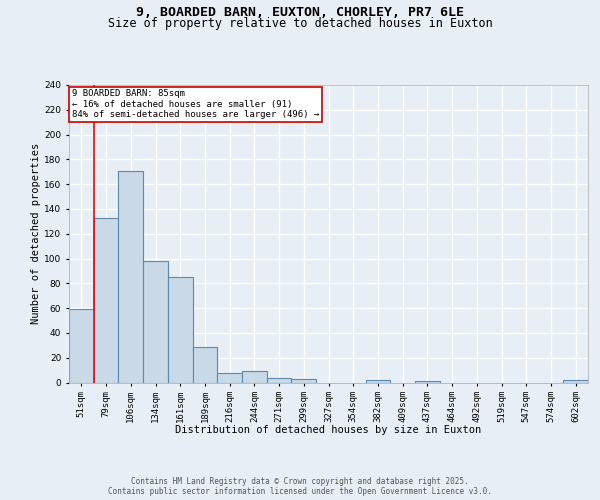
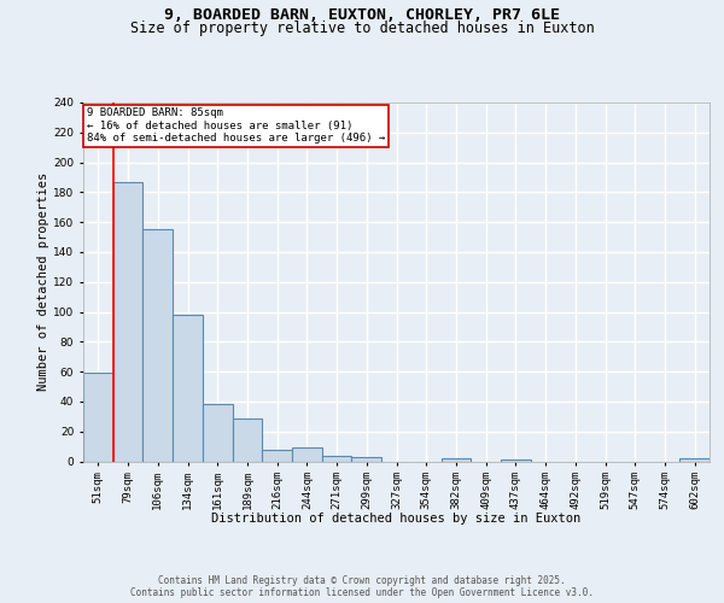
79sqm: 133 -> 187
106sqm: 171 -> 155
161sqm: 85 -> 38
